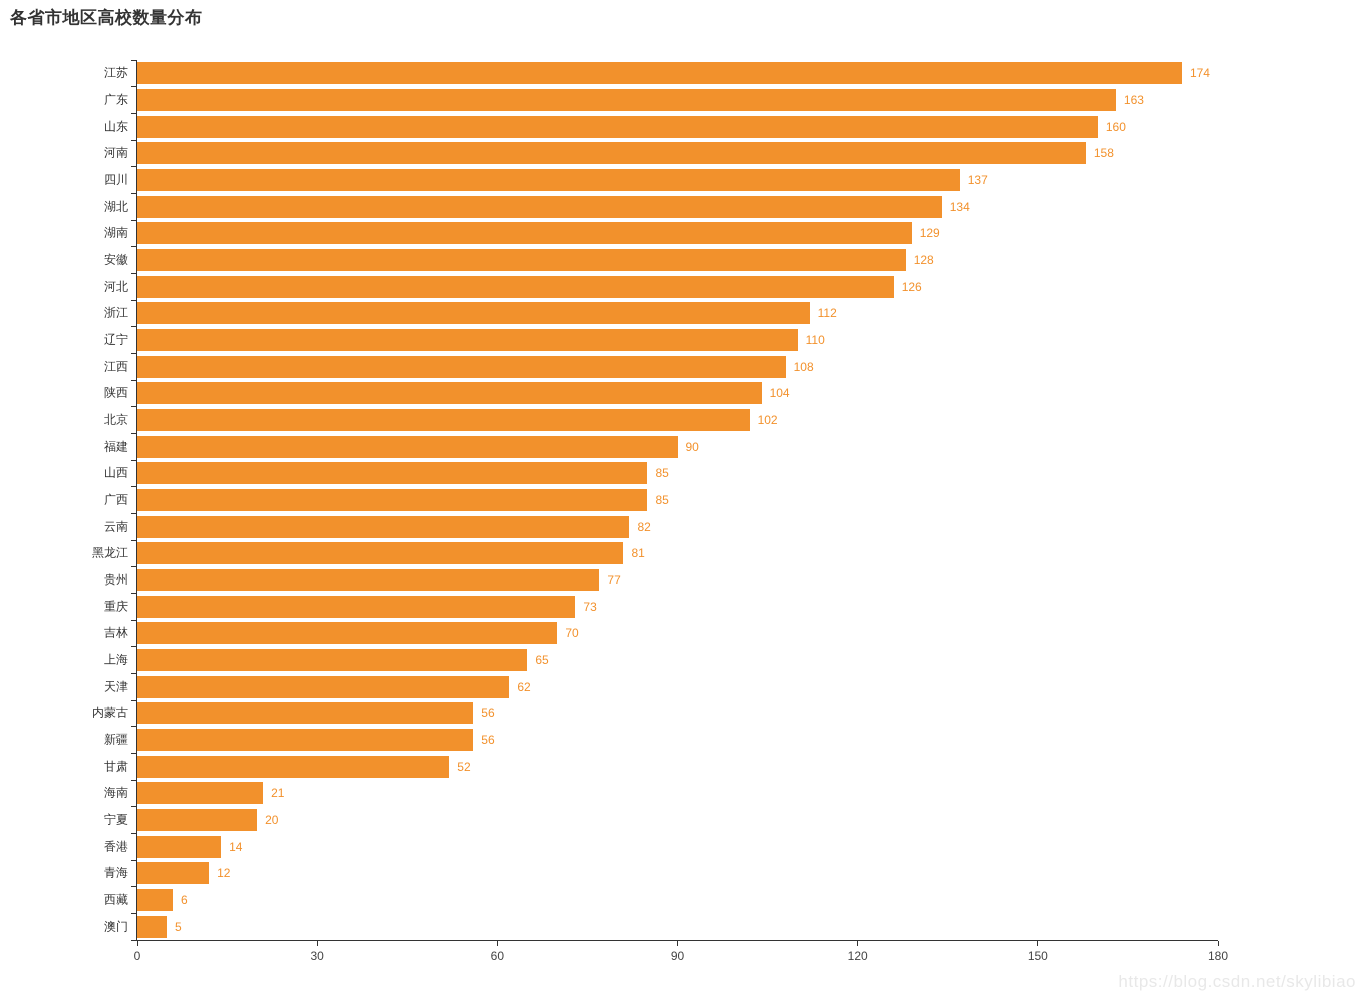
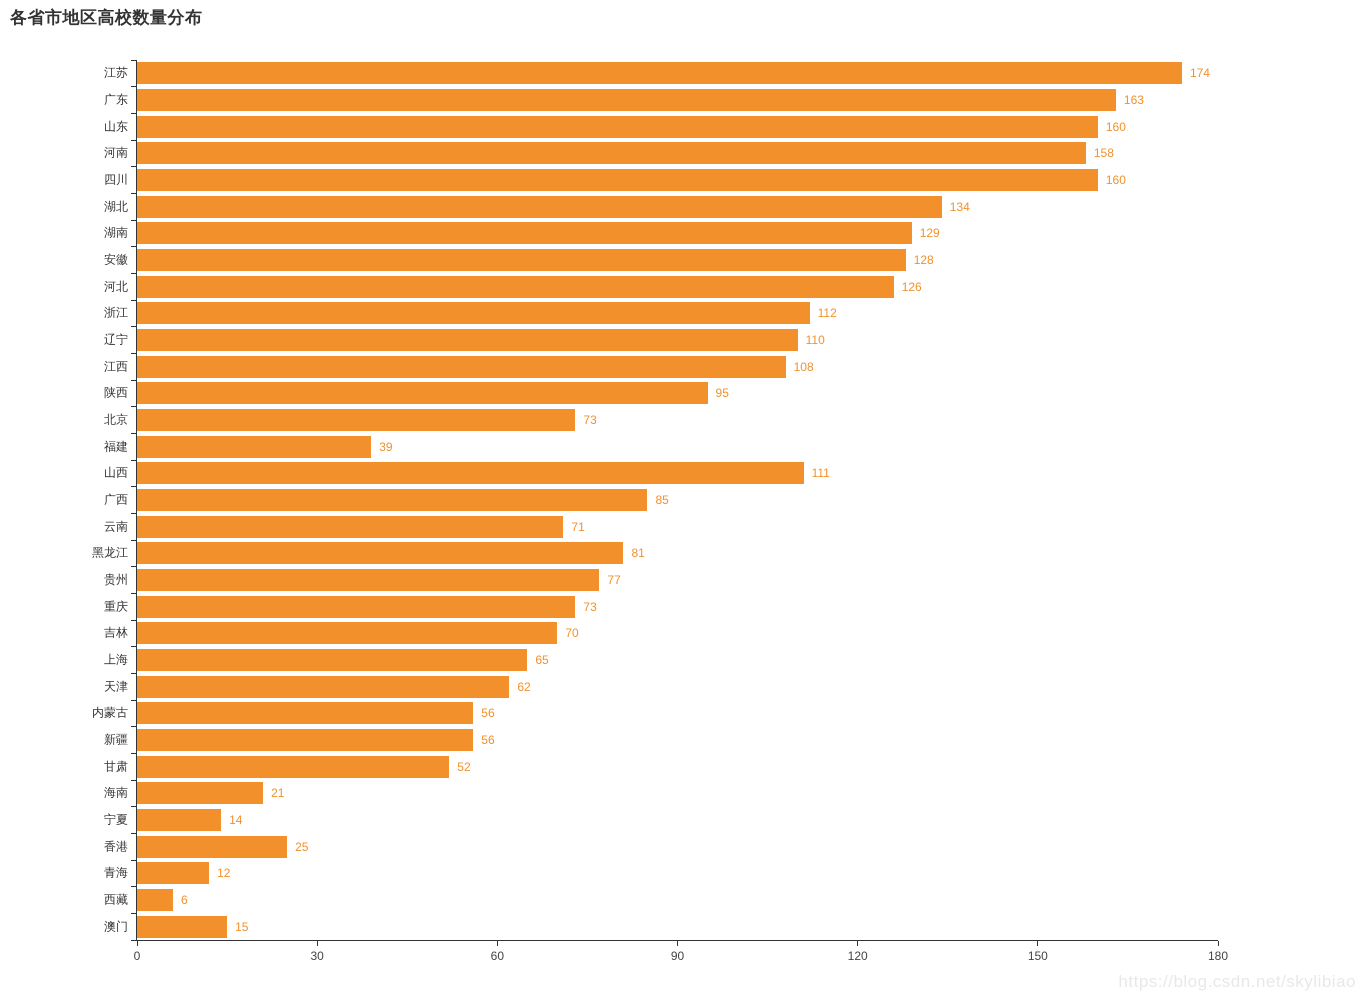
四川: 137 -> 160
陕西: 104 -> 95
北京: 102 -> 73
福建: 90 -> 39
山西: 85 -> 111
云南: 82 -> 71
宁夏: 20 -> 14
香港: 14 -> 25
澳门: 5 -> 15
